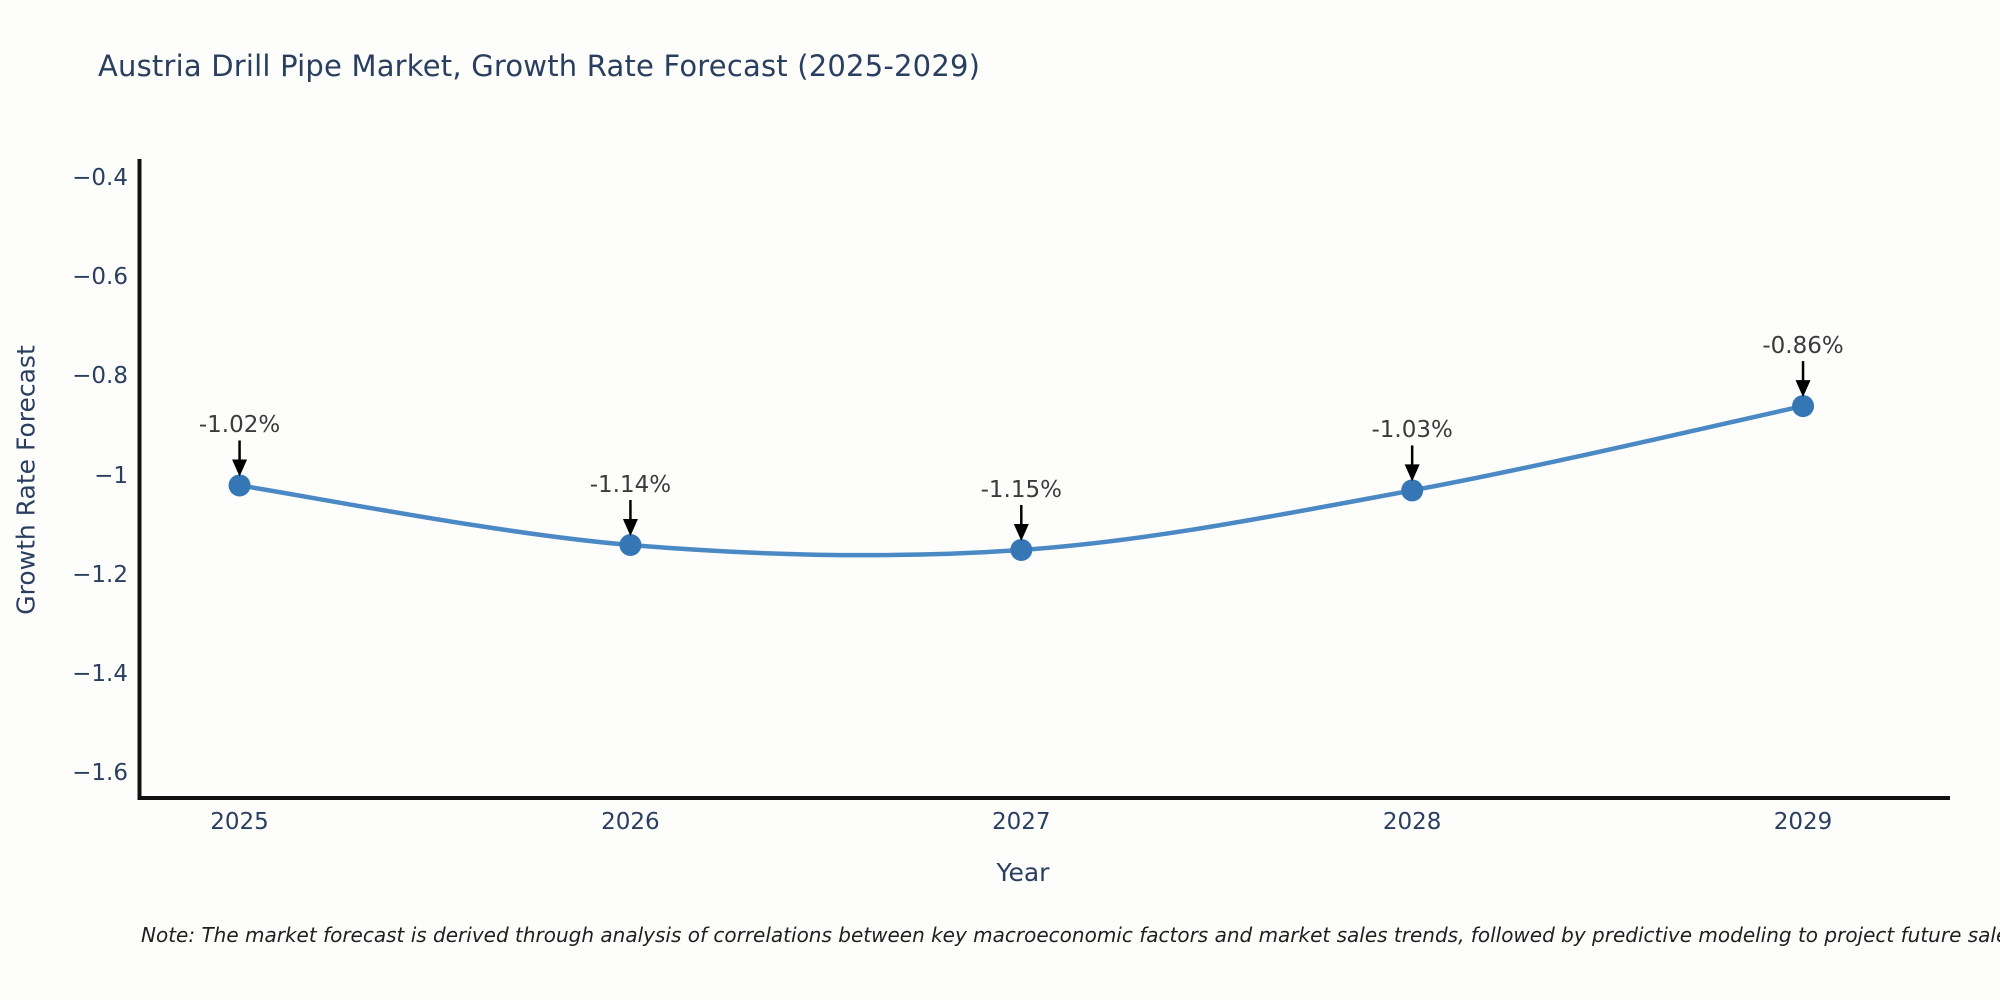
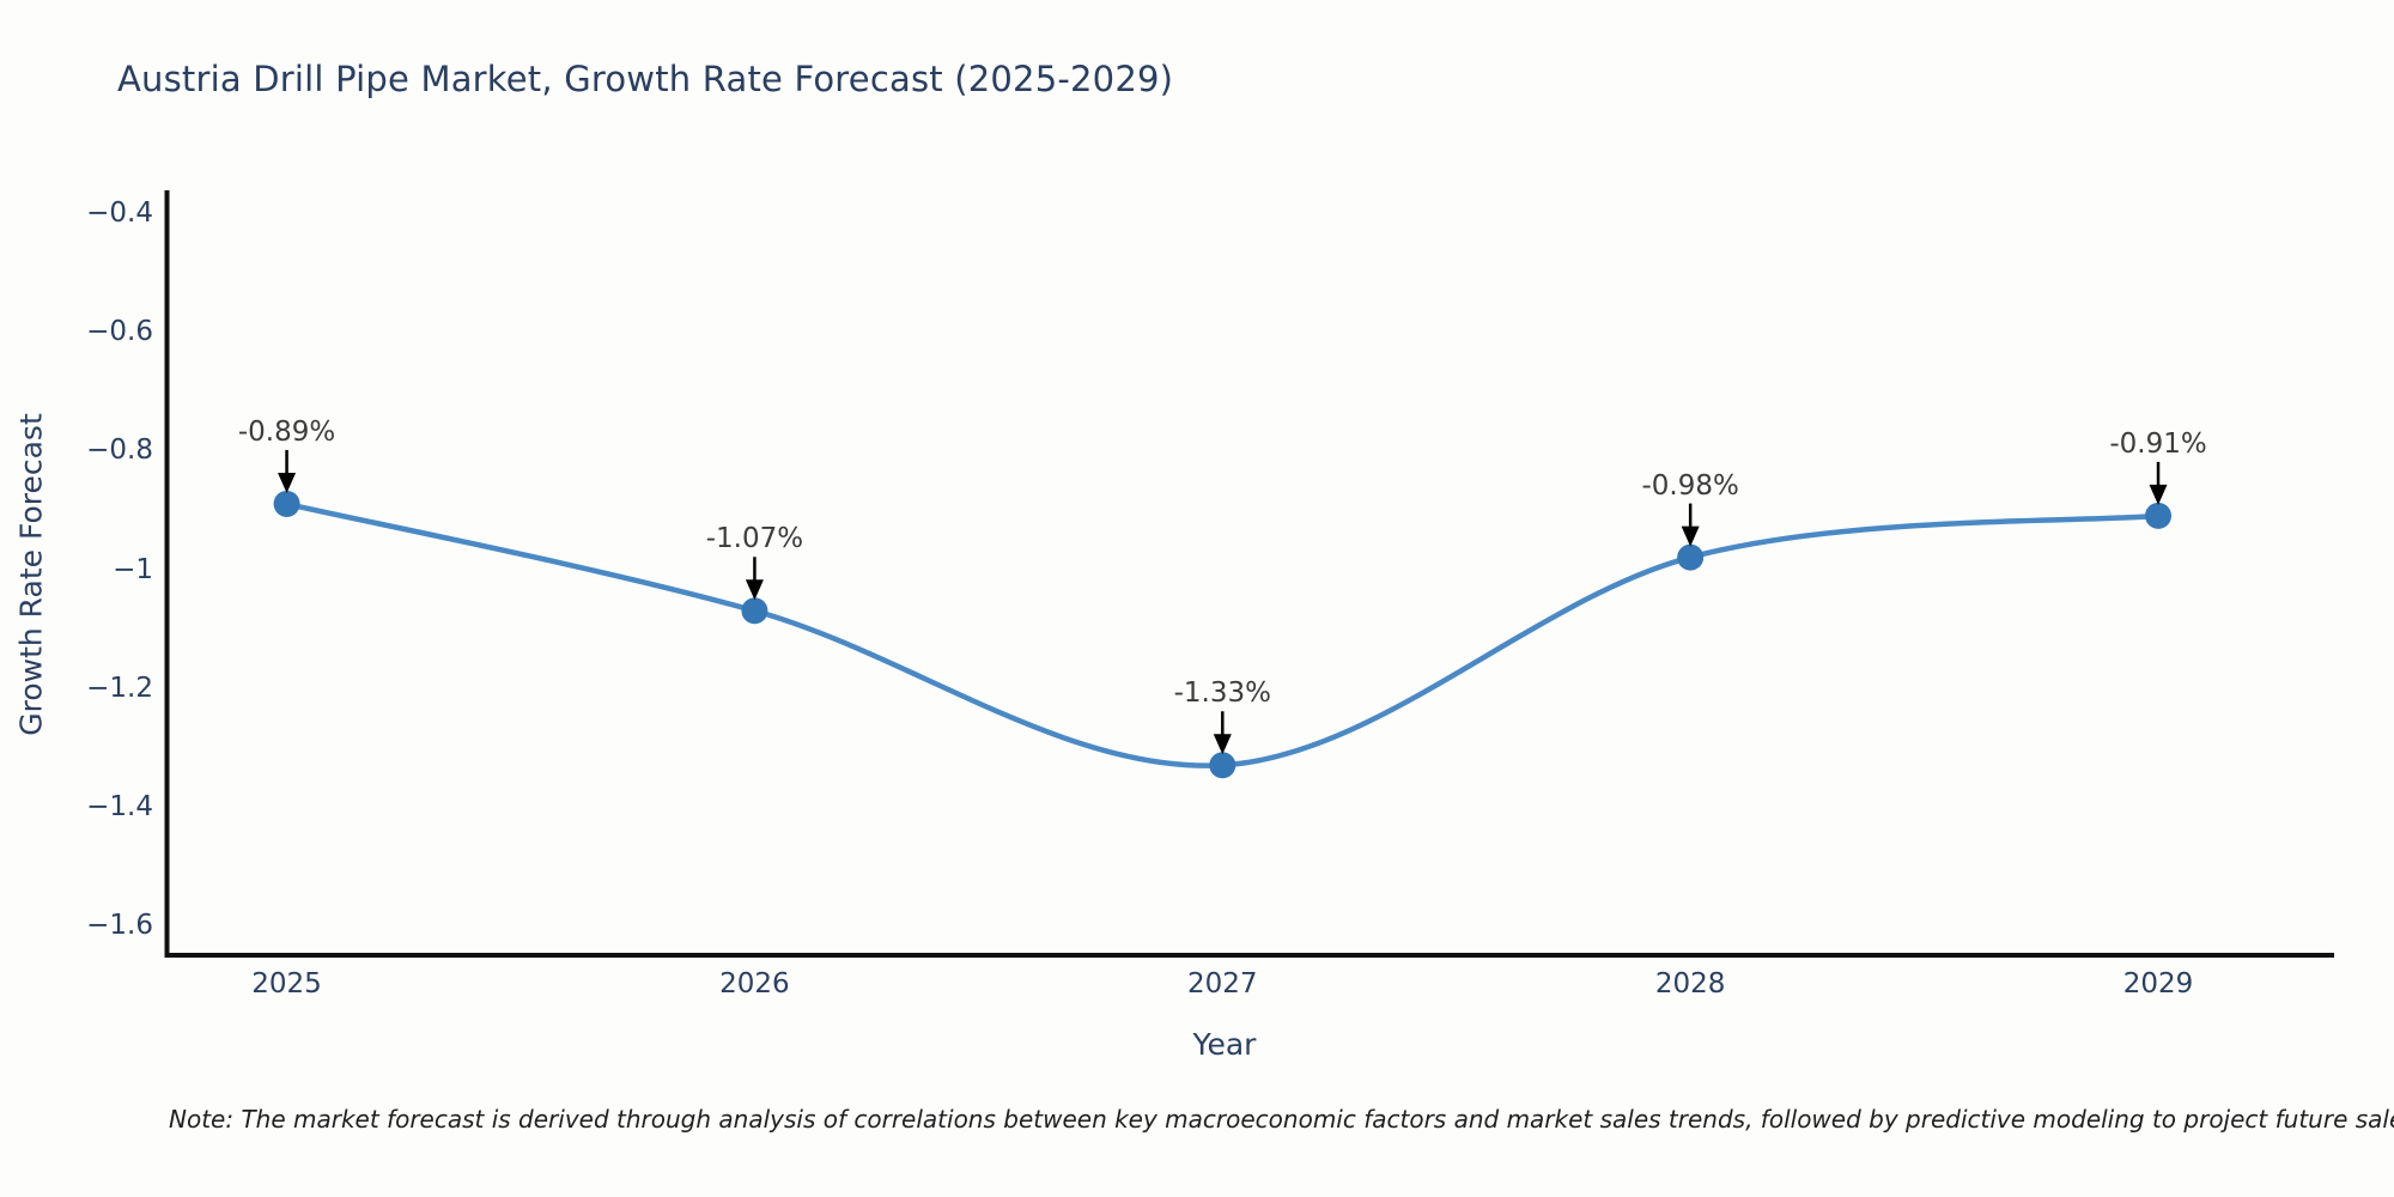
2025: -1.02% -> -0.89%
2026: -1.14% -> -1.07%
2027: -1.15% -> -1.33%
2028: -1.03% -> -0.98%
2029: -0.86% -> -0.91%
